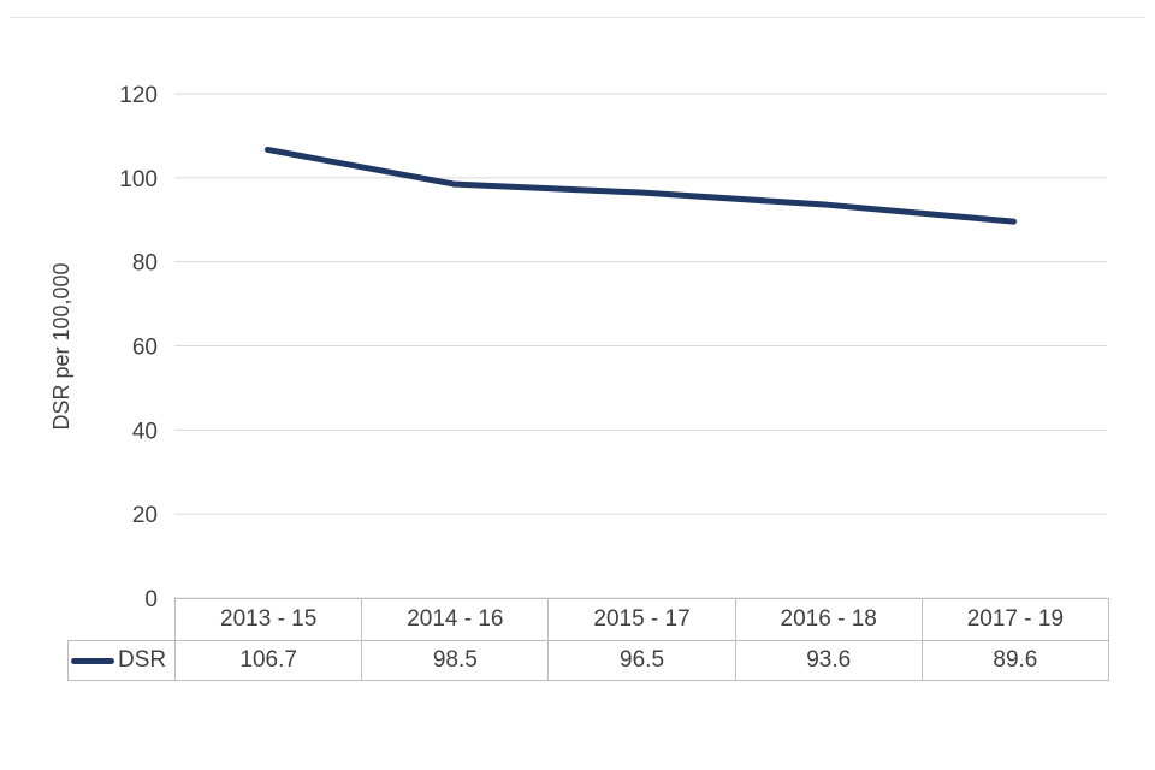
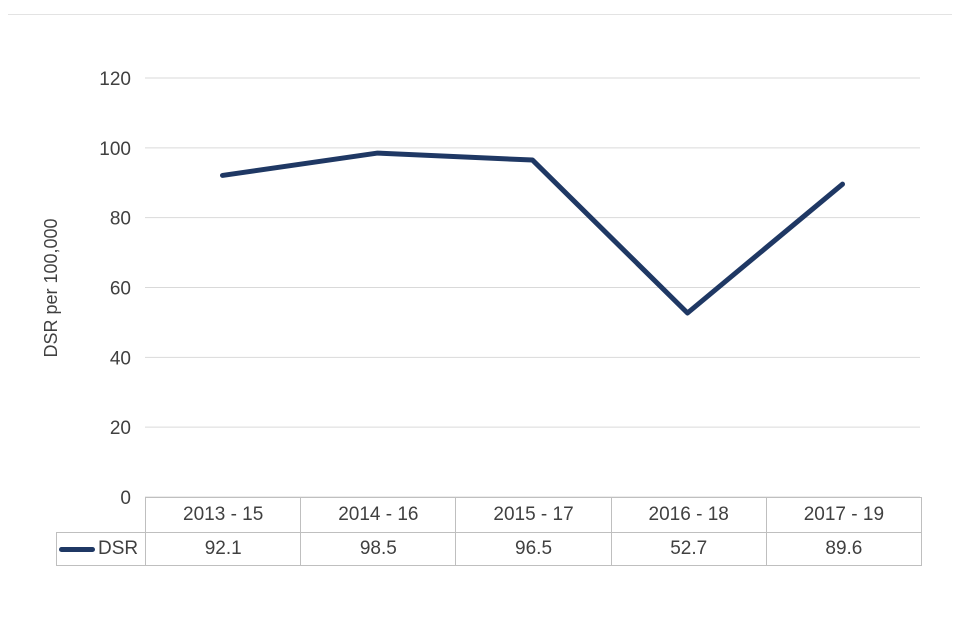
2013 - 15: 106.7 -> 92.1
2016 - 18: 93.6 -> 52.7
